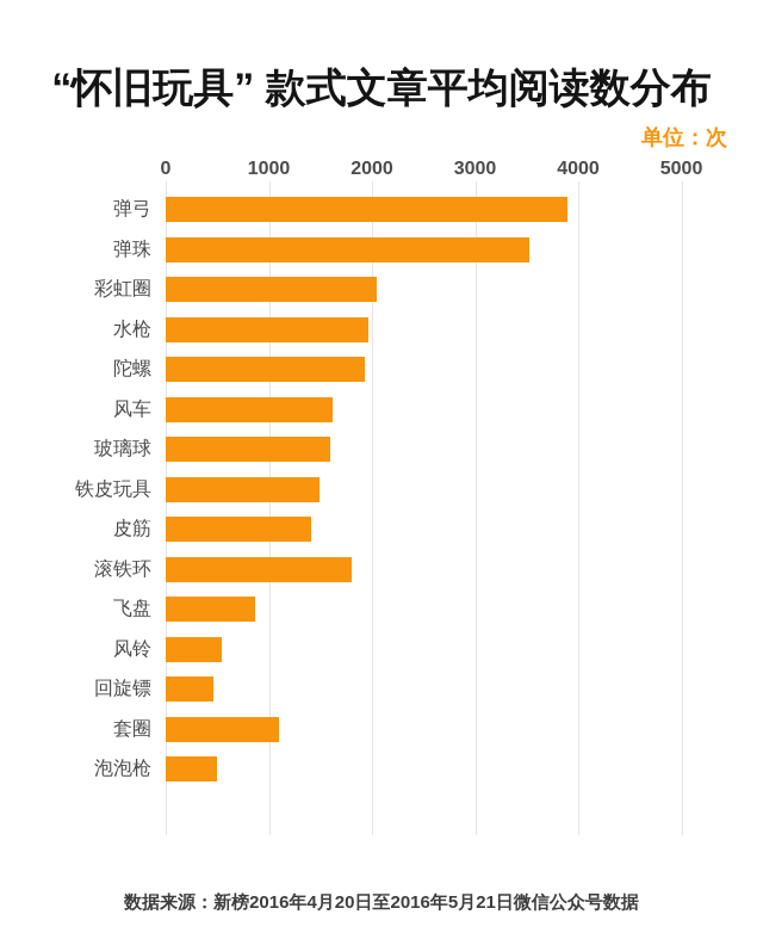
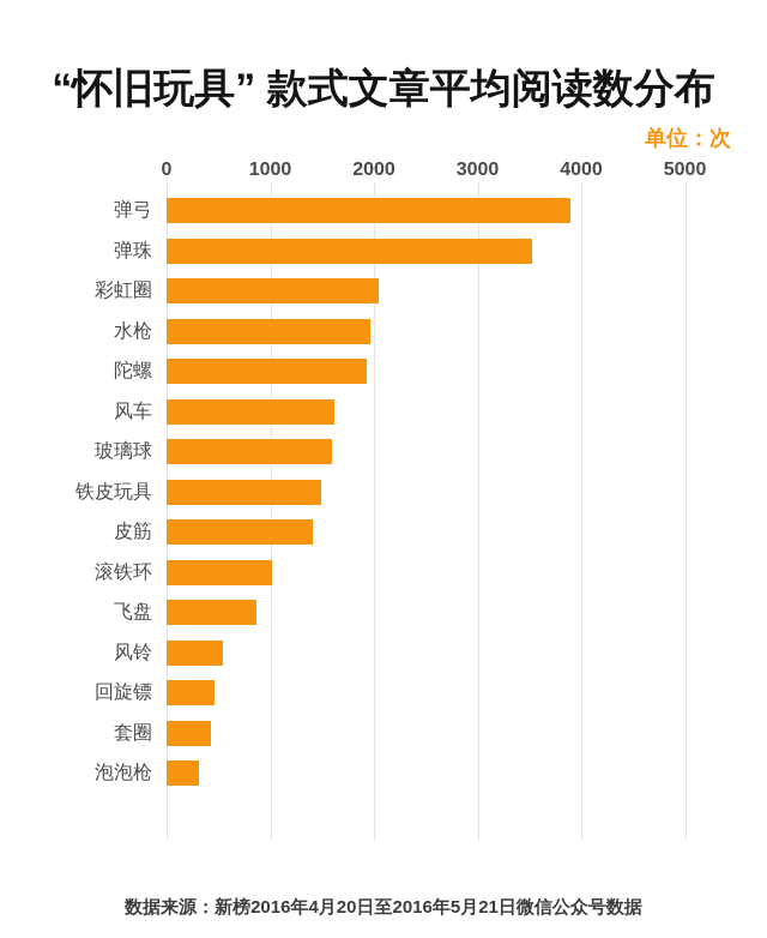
滚铁环: 1800 -> 1000
套圈: 1100 -> 400
泡泡枪: 500 -> 300
